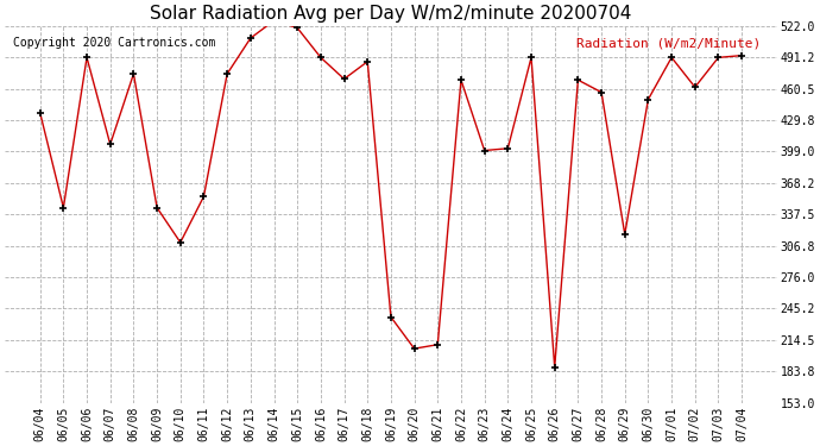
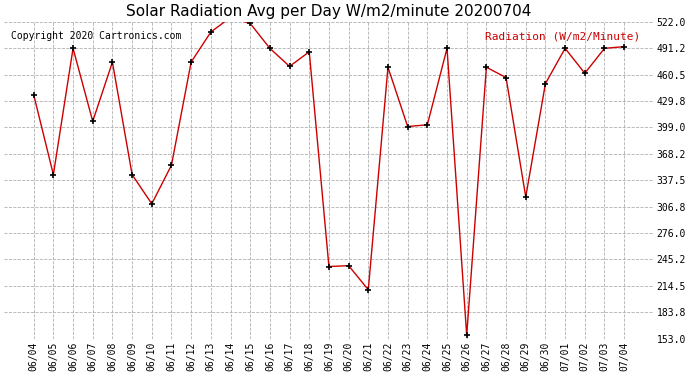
06/20: 206 -> 238
06/26: 188 -> 157
